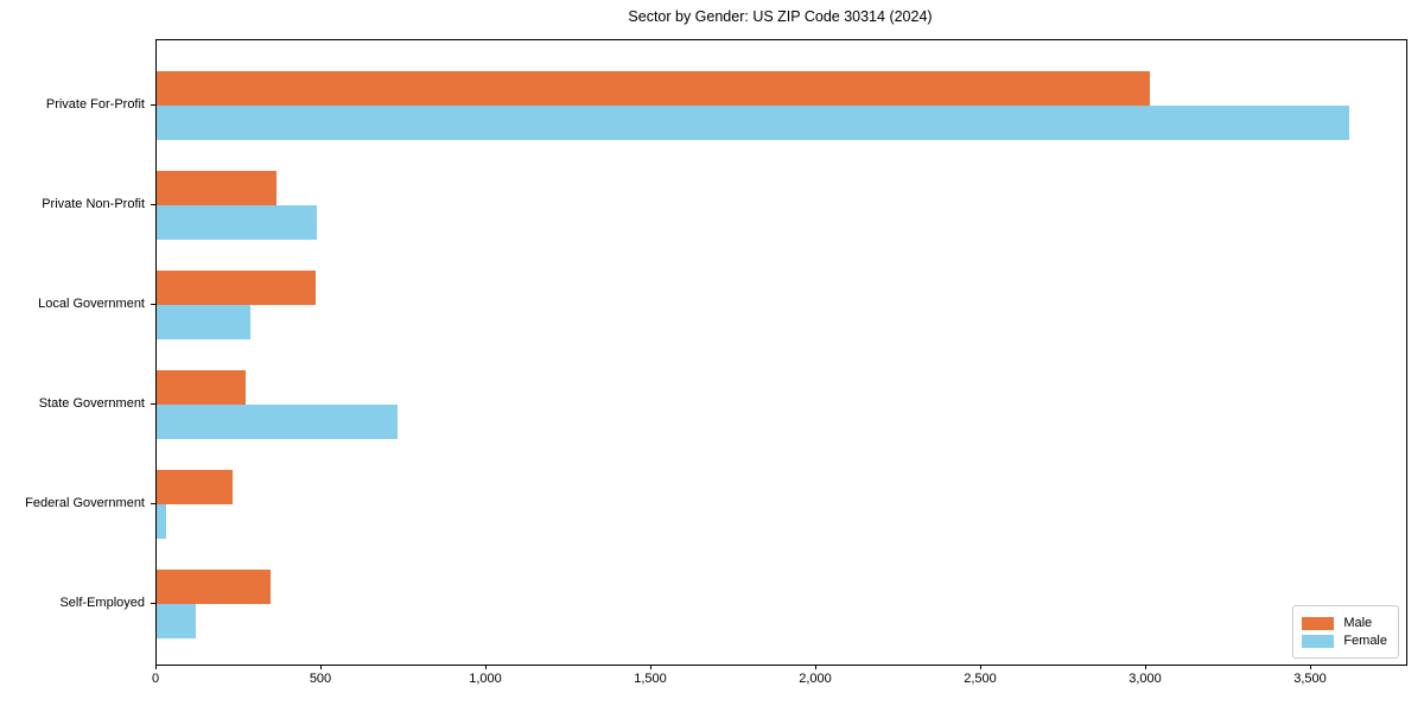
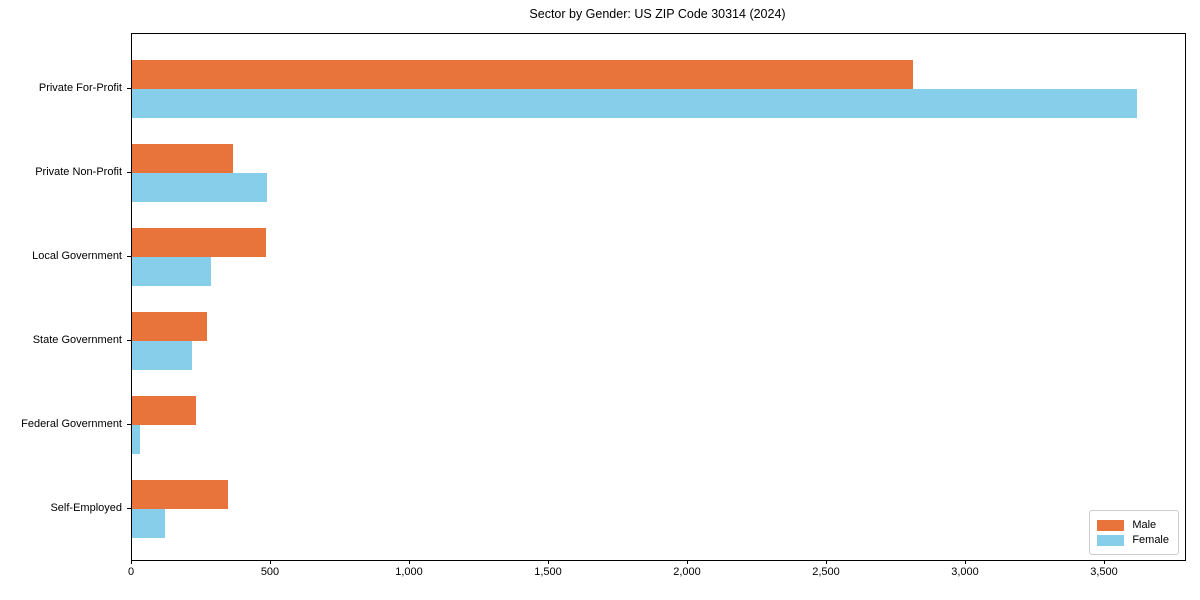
Male/Private For-Profit: 3010 -> 2810
Female/State Government: 730 -> 220
